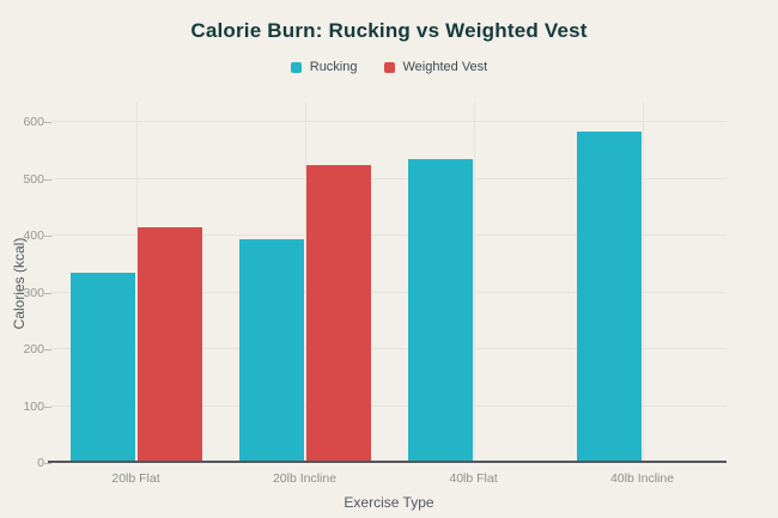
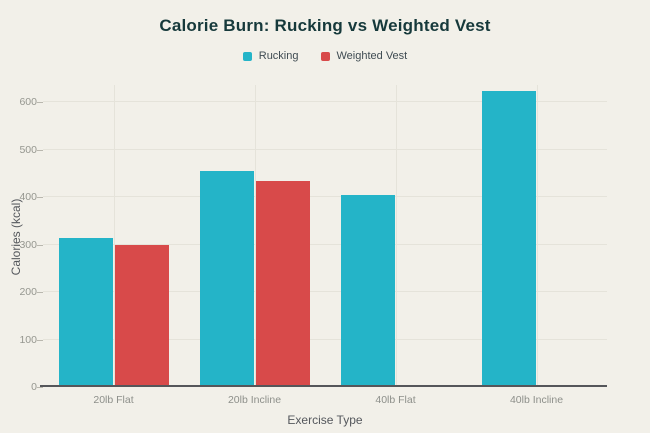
Rucking/20lb Flat: 330 -> 310
Weighted Vest/20lb Flat: 410 -> 300
Rucking/20lb Incline: 390 -> 450
Weighted Vest/20lb Incline: 520 -> 430
Rucking/40lb Flat: 530 -> 400
Rucking/40lb Incline: 580 -> 620
